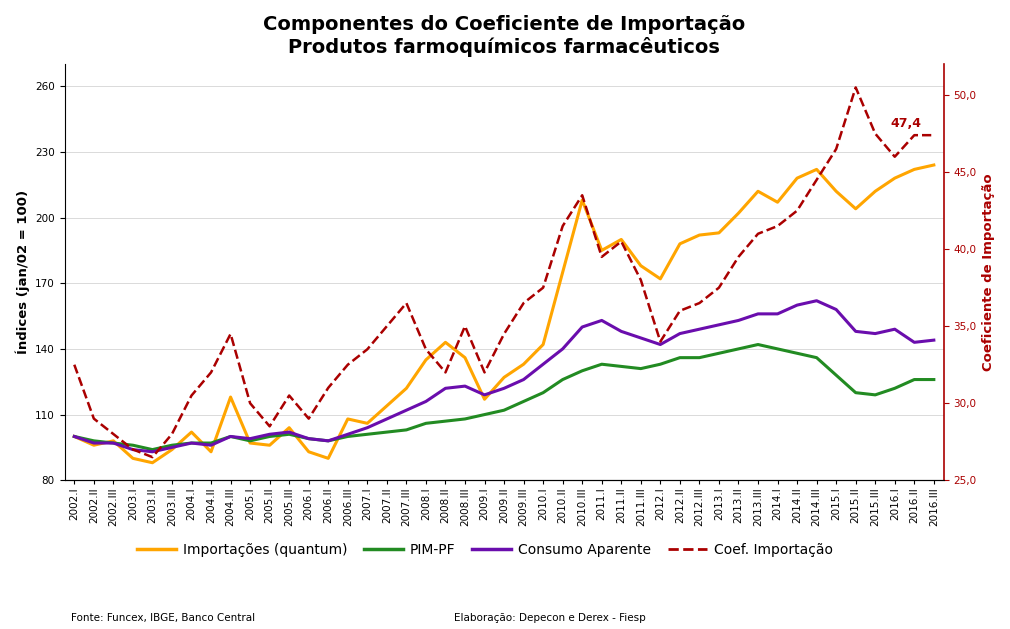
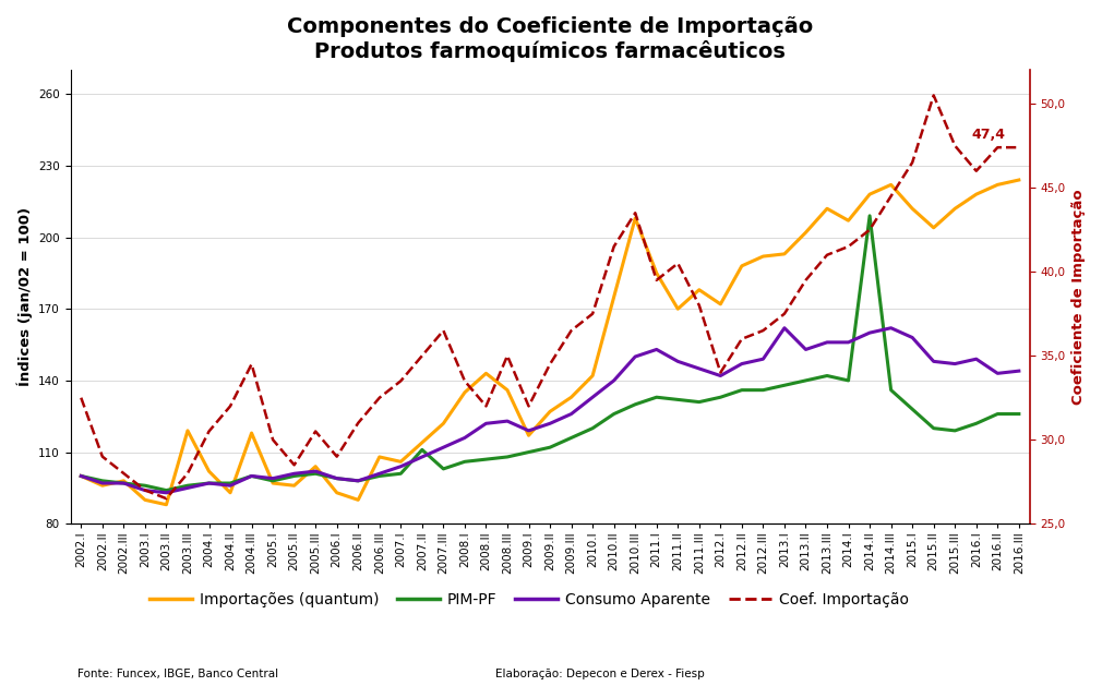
Importações (quantum)/2003.III: 94 -> 119
PIM-PF/2007.II: 102 -> 111
Importações (quantum)/2011.II: 190 -> 170
Consumo Aparente/2013.I: 151 -> 162
PIM-PF/2014.II: 138 -> 209
